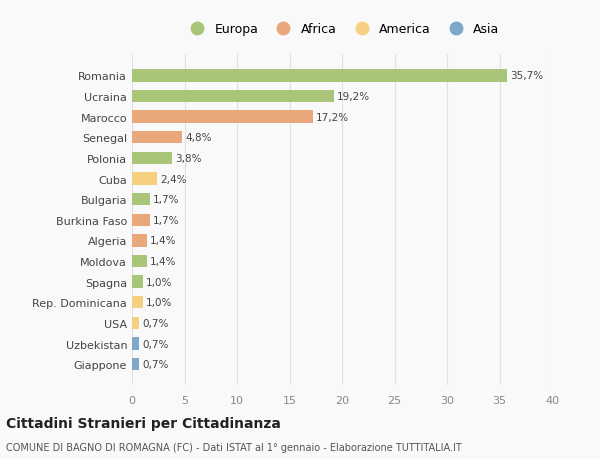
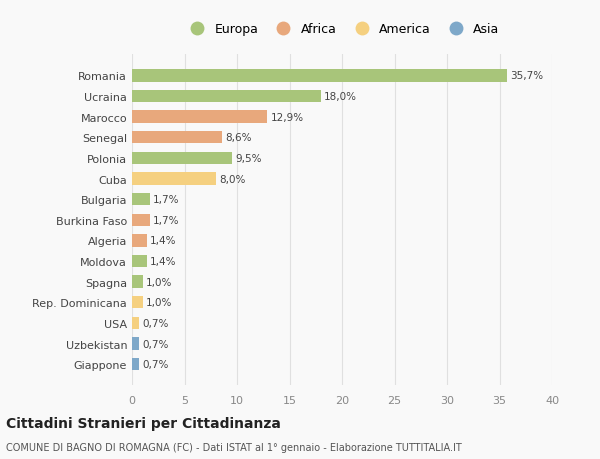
Ucraina: 19,2% -> 18,0%
Marocco: 17,2% -> 12,9%
Senegal: 4,8% -> 8,6%
Polonia: 3,8% -> 9,5%
Cuba: 2,4% -> 8,0%
